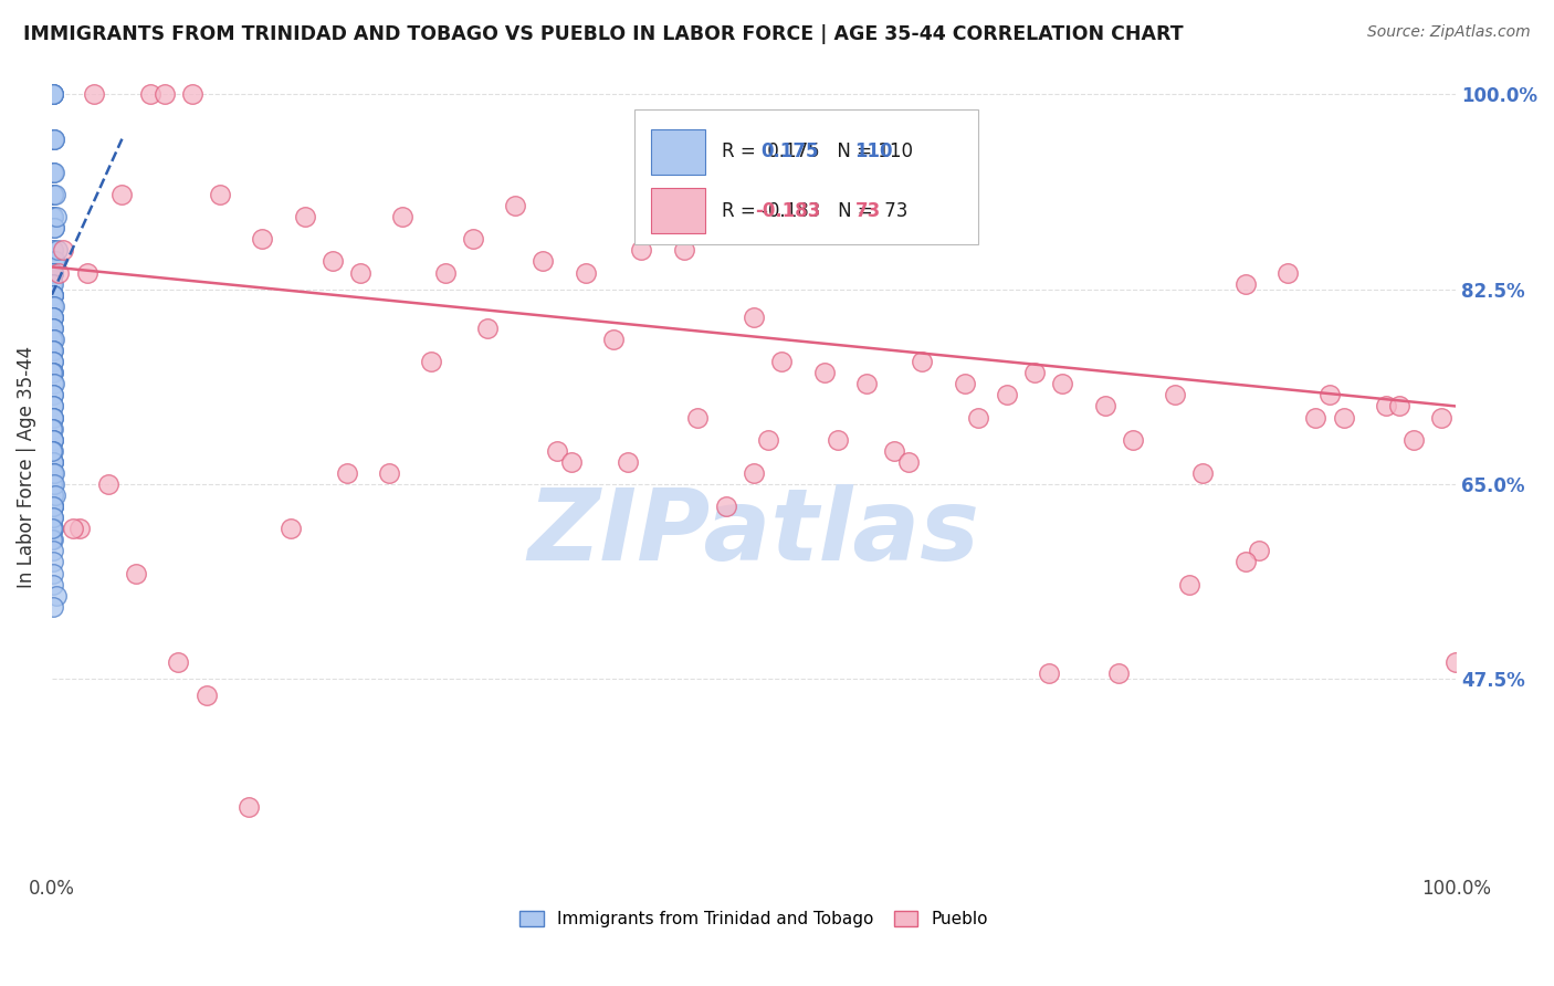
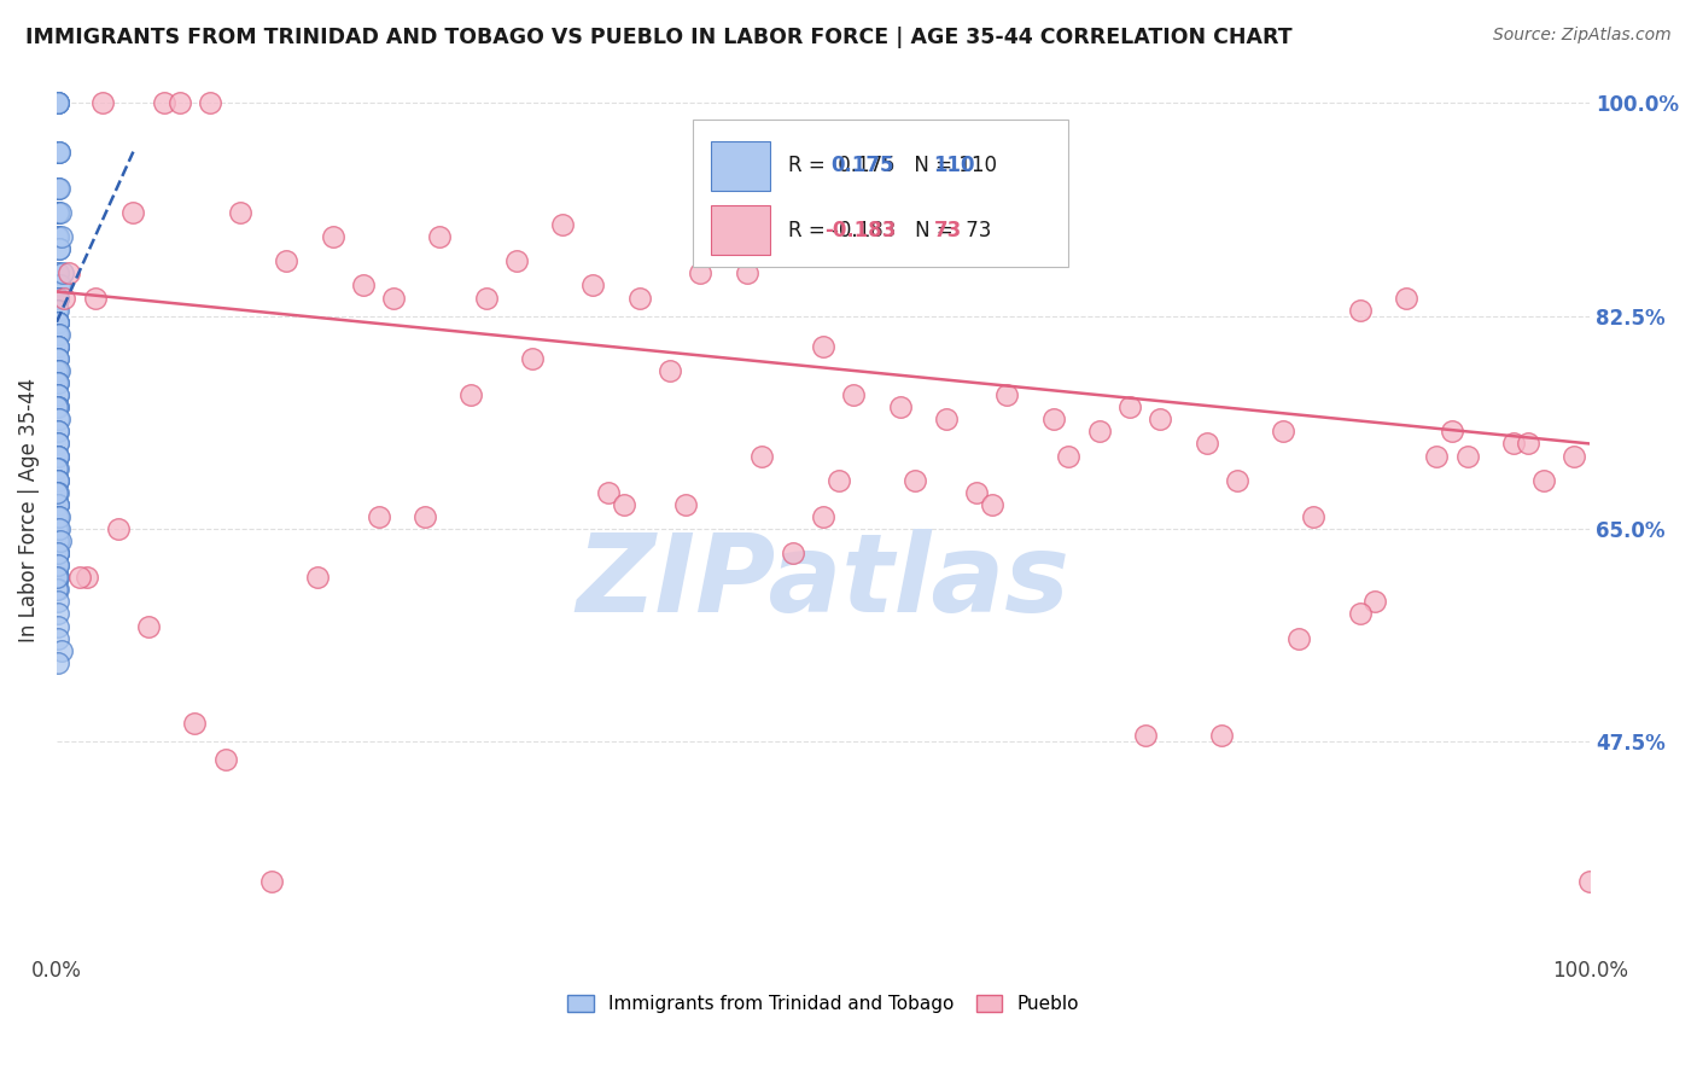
Pueblo/100.0%: 49% -> 36%
